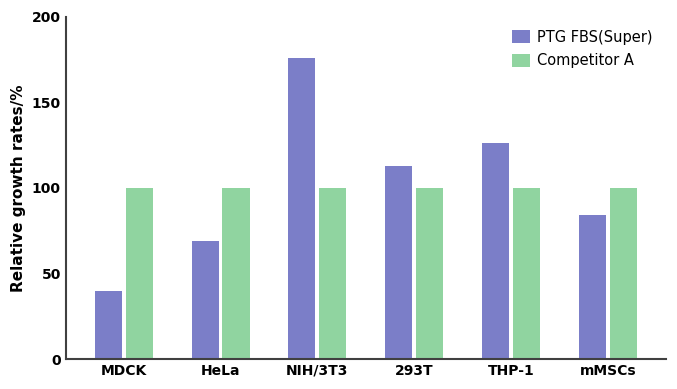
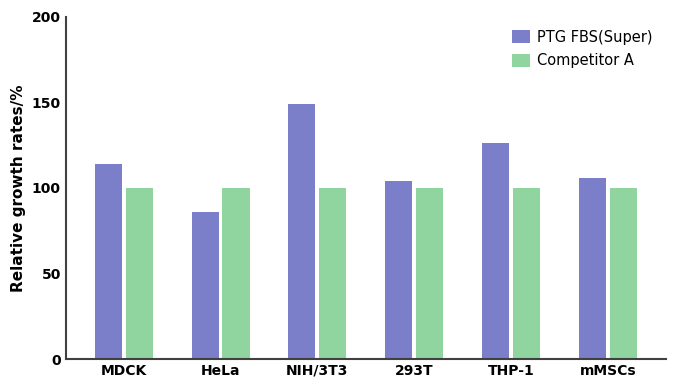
PTG FBS(Super)/MDCK: 40 -> 114
PTG FBS(Super)/HeLa: 69 -> 86
PTG FBS(Super)/NIH/3T3: 176 -> 149
PTG FBS(Super)/293T: 113 -> 104
PTG FBS(Super)/mMSCs: 84 -> 106
